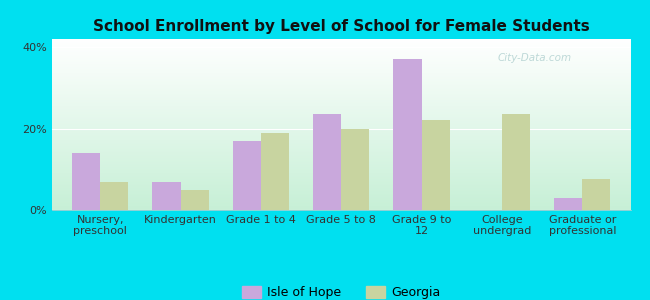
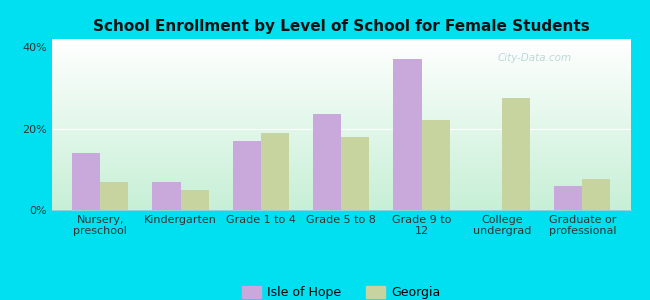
Georgia/Grade 5 to 8: 20.0% -> 18.0%
Georgia/College undergrad: 23.5% -> 27.5%
Isle of Hope/Graduate or professional: 3.0% -> 6.0%
